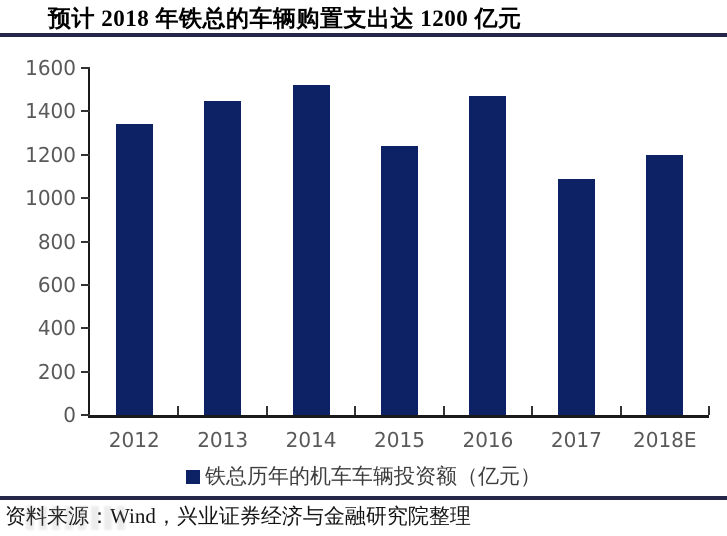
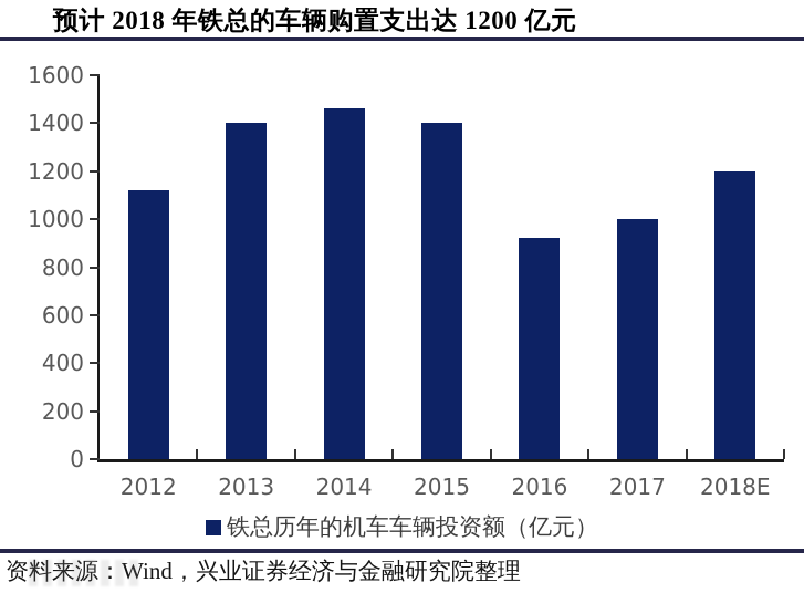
2012: 1340 -> 1120
2013: 1450 -> 1400
2014: 1520 -> 1460
2015: 1240 -> 1400
2016: 1470 -> 920
2017: 1090 -> 1000
